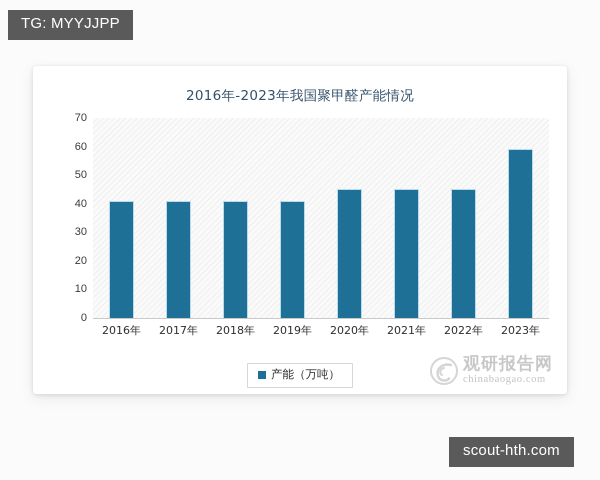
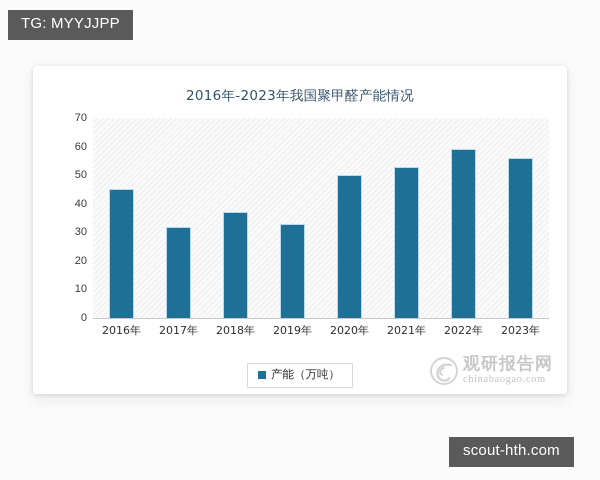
2016年: 41 -> 45
2017年: 41 -> 32
2018年: 41 -> 37
2019年: 41 -> 33
2020年: 45 -> 50
2021年: 45 -> 53
2022年: 45 -> 59
2023年: 59 -> 56
